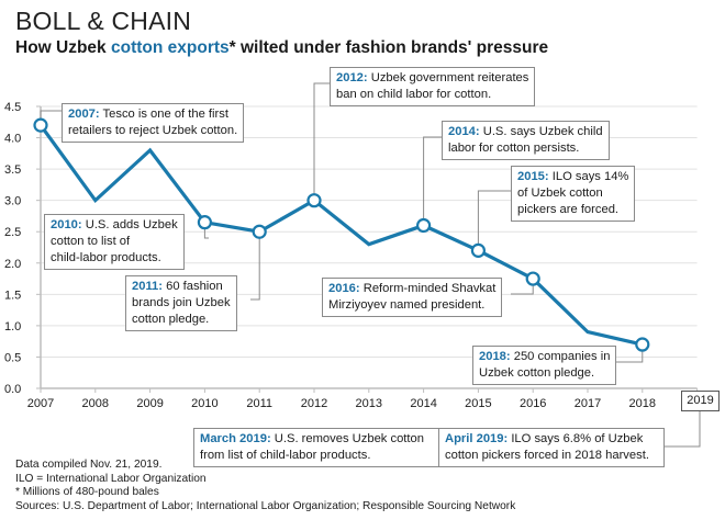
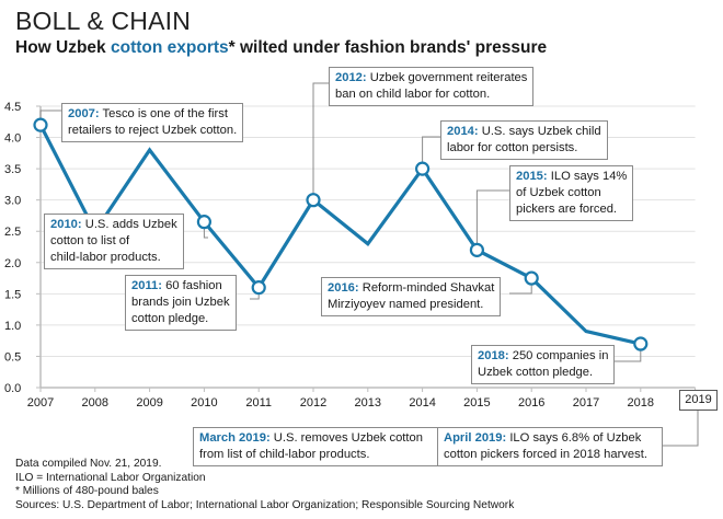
2008: 3.0 -> 2.5
2011: 2.5 -> 1.6
2014: 2.6 -> 3.5
